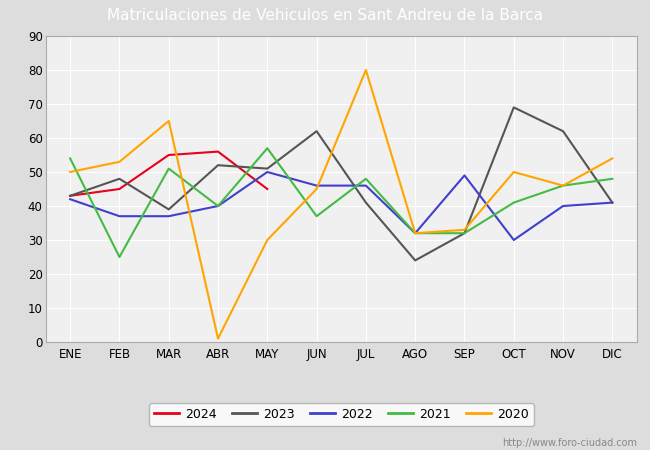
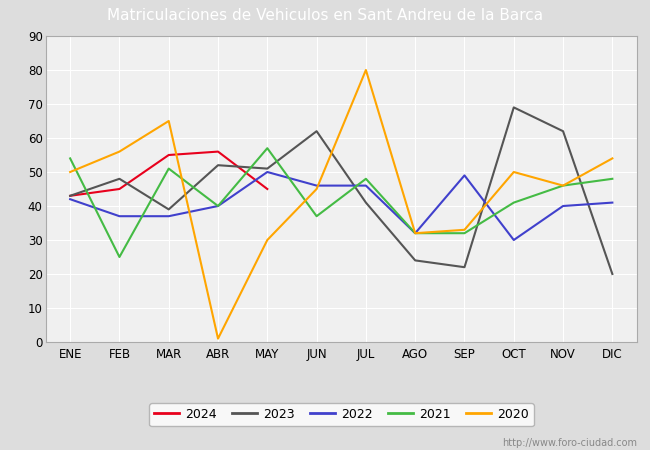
2020/FEB: 53 -> 56
2023/SEP: 32 -> 22
2023/DIC: 41 -> 20
